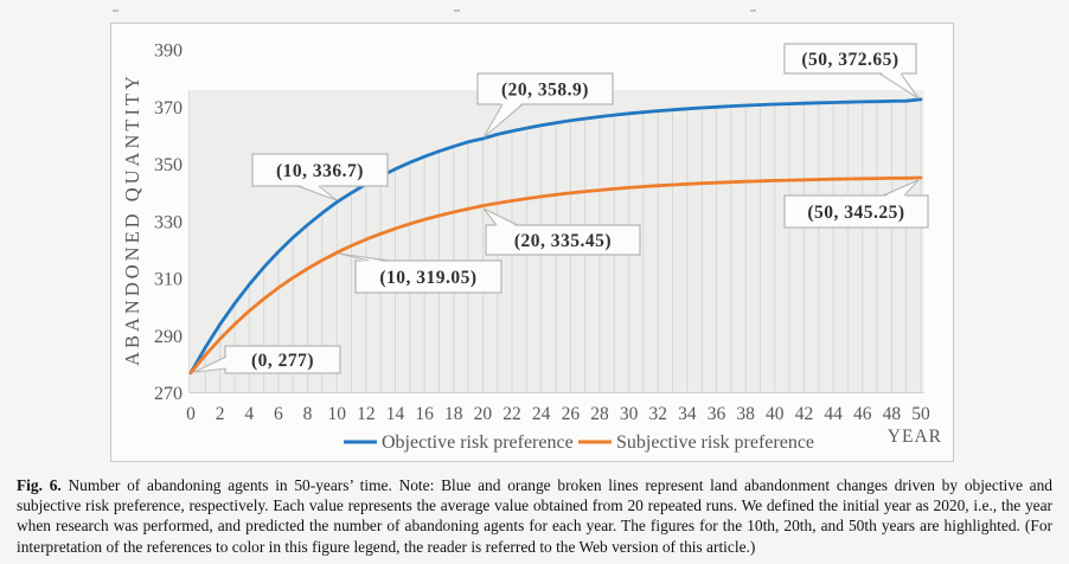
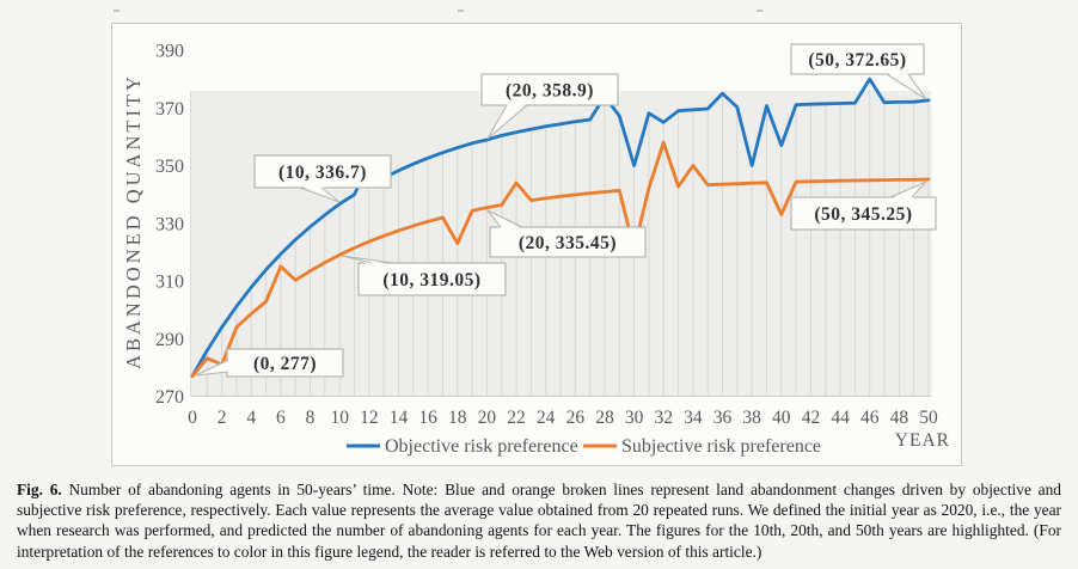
Subjective risk preference/2: 289 -> 281
Subjective risk preference/6: 307 -> 315
Objective risk preference/12: 343 -> 351
Subjective risk preference/18: 333 -> 323
Subjective risk preference/22: 337 -> 344
Objective risk preference/28: 367 -> 374
Objective risk preference/30: 368 -> 350
Subjective risk preference/30: 342 -> 321
Objective risk preference/32: 369 -> 365
Subjective risk preference/32: 342 -> 358
Subjective risk preference/34: 343 -> 350
Objective risk preference/36: 370 -> 375
Objective risk preference/38: 370 -> 350
Objective risk preference/40: 371 -> 357
Subjective risk preference/40: 344 -> 333
Objective risk preference/46: 372 -> 380
